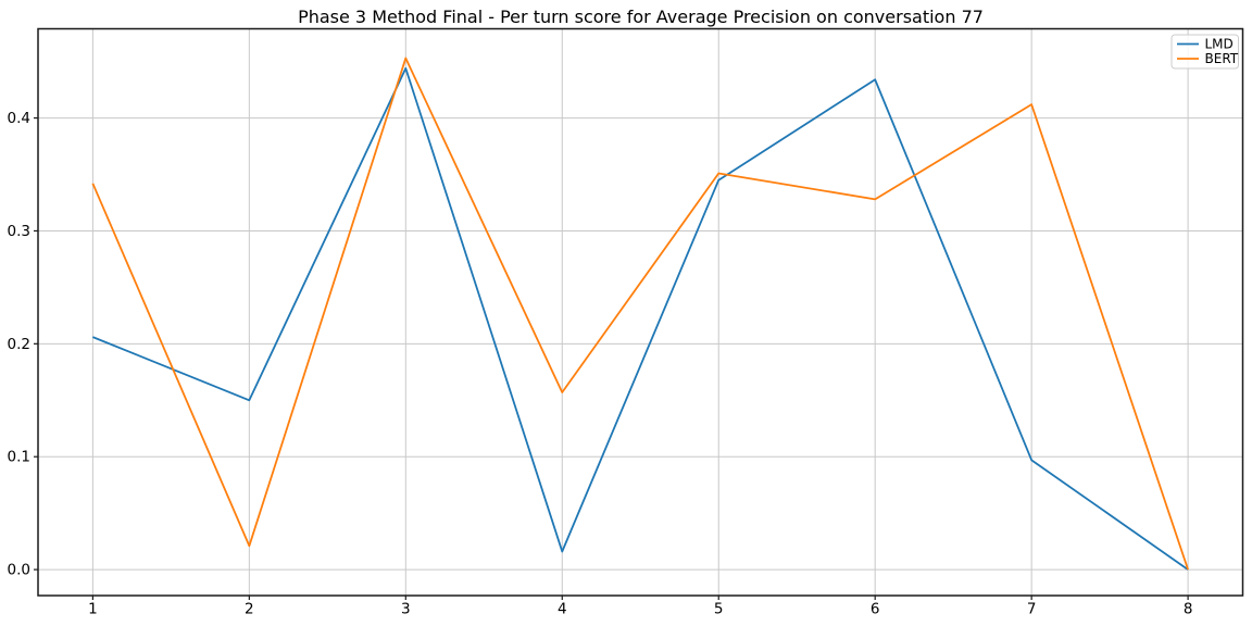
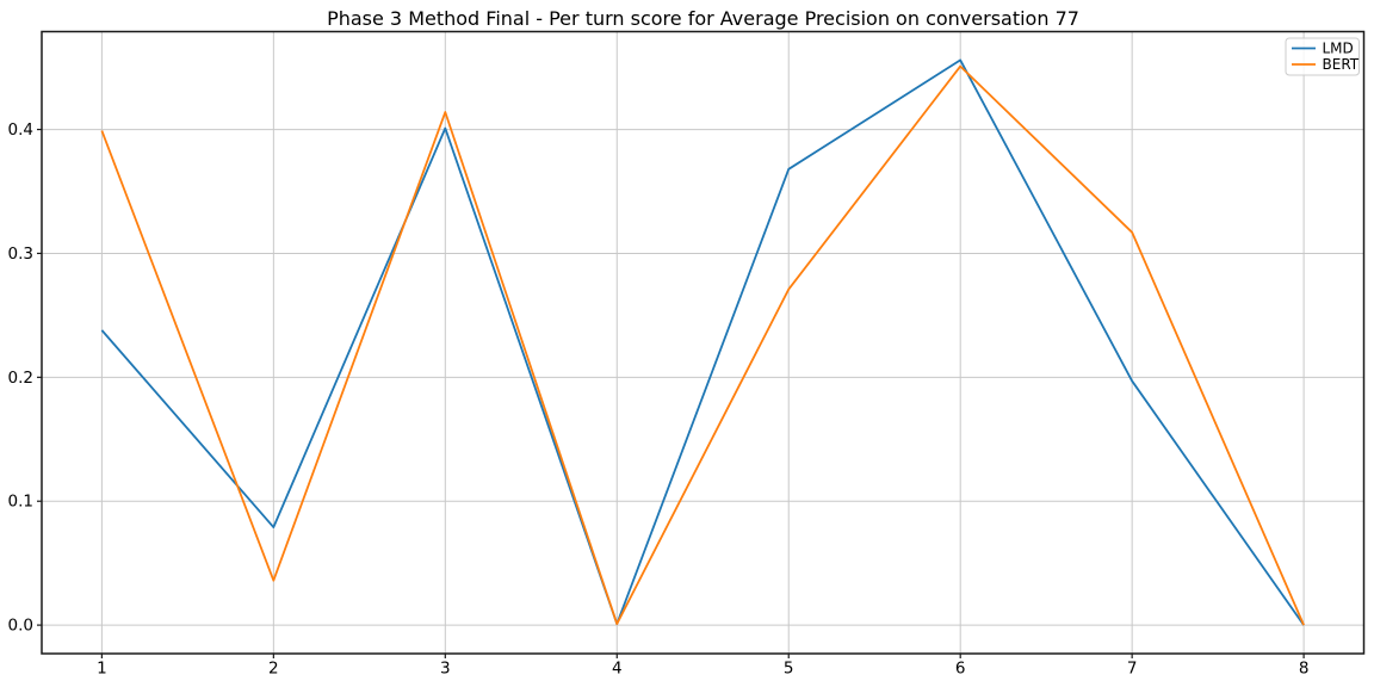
LMD/1: 0.206 -> 0.238
BERT/1: 0.342 -> 0.399
LMD/2: 0.150 -> 0.079
BERT/2: 0.021 -> 0.036
LMD/3: 0.444 -> 0.401
BERT/3: 0.453 -> 0.414
LMD/4: 0.016 -> 0.001
BERT/4: 0.157 -> 0.001
LMD/5: 0.345 -> 0.368
BERT/5: 0.351 -> 0.271
LMD/6: 0.434 -> 0.456
BERT/6: 0.328 -> 0.451
LMD/7: 0.097 -> 0.197
BERT/7: 0.412 -> 0.317
